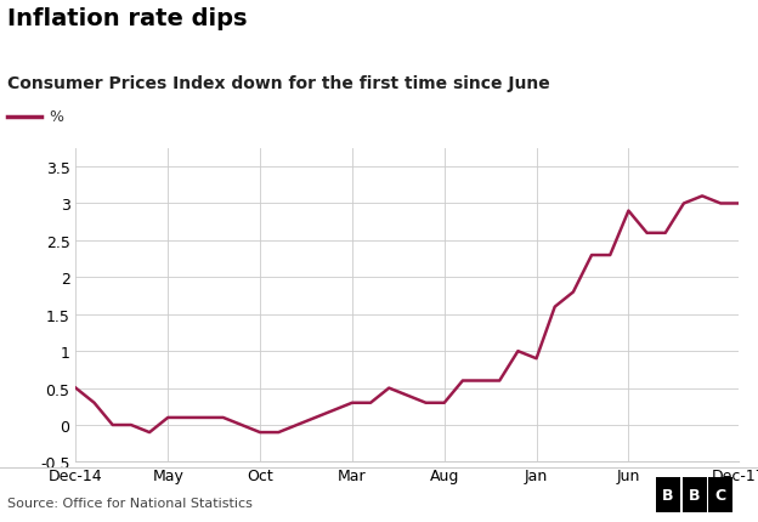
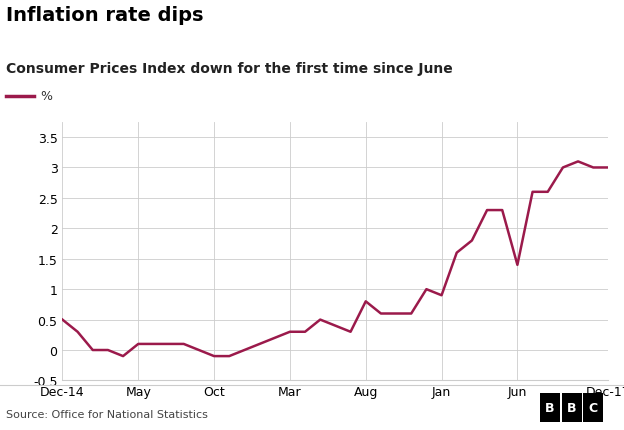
Aug: 0.3 -> 0.8
Jun: 2.9 -> 1.4
